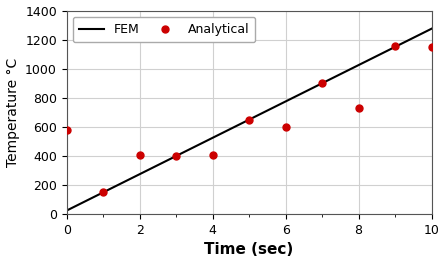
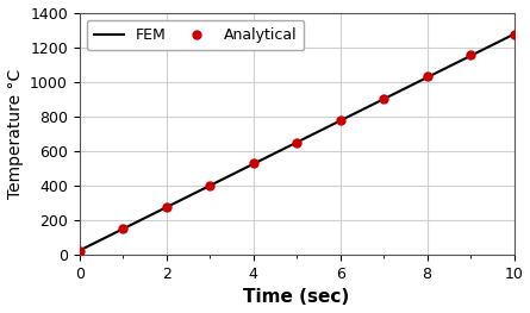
0: 580 -> 20
2: 410 -> 280
4: 410 -> 530
6: 600 -> 780
8: 730 -> 1030
10: 1150 -> 1280
